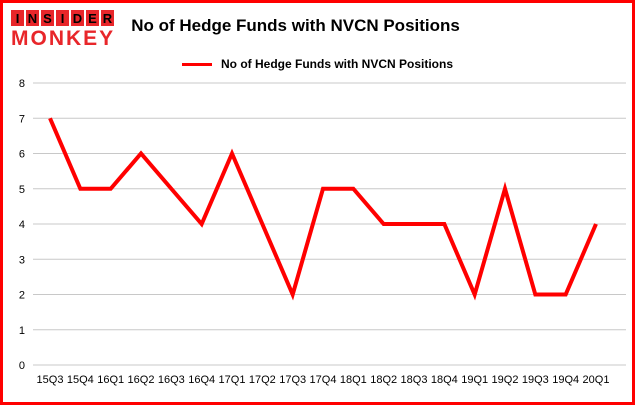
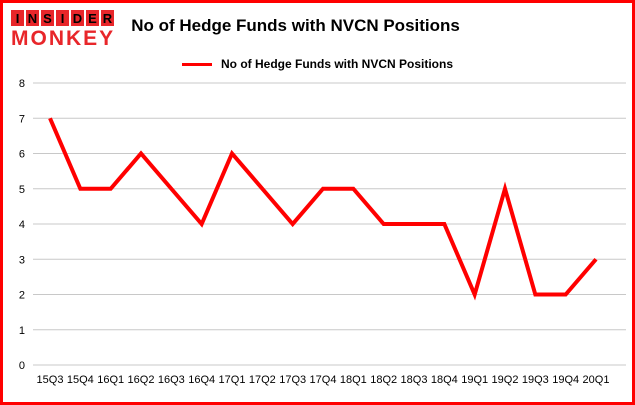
17Q2: 4 -> 5
17Q3: 2 -> 4
20Q1: 4 -> 3
